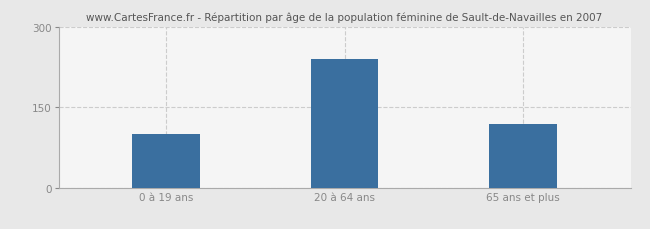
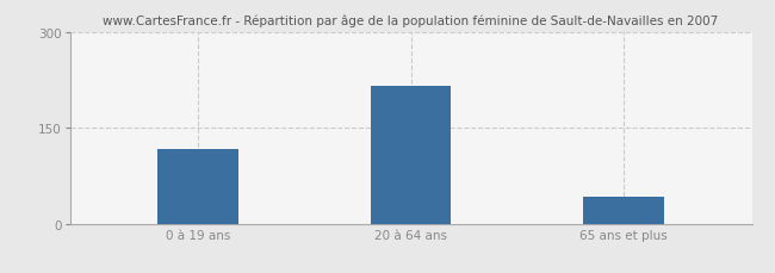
0 à 19 ans: 100 -> 116
20 à 64 ans: 240 -> 216
65 ans et plus: 118 -> 42
